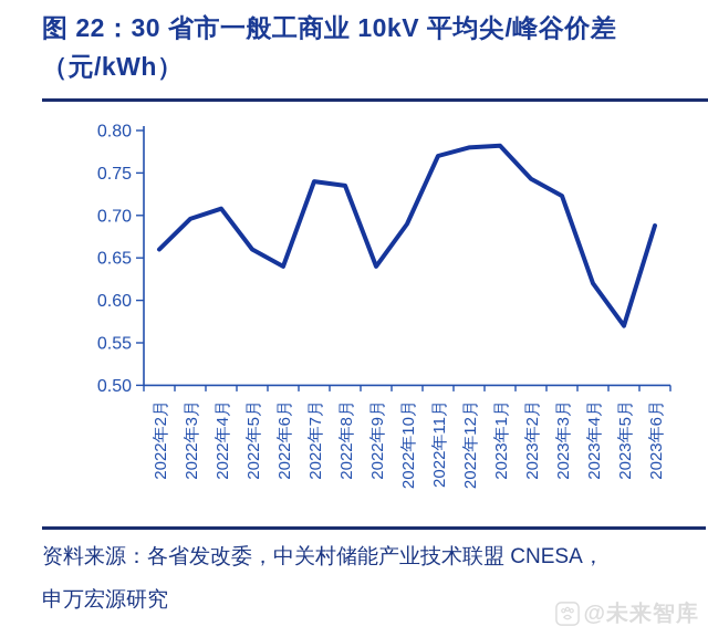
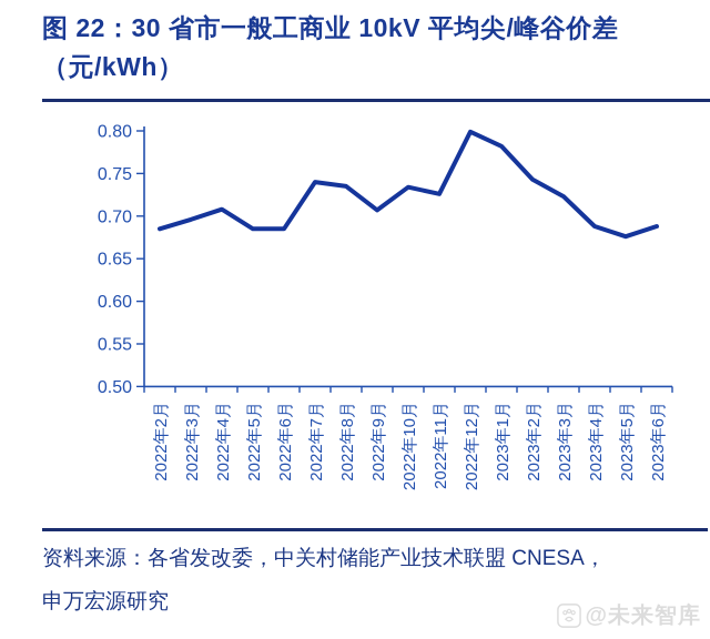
2022年2月: 0.66 -> 0.69
2022年5月: 0.66 -> 0.69
2022年6月: 0.64 -> 0.69
2022年9月: 0.64 -> 0.71
2022年10月: 0.69 -> 0.73
2022年11月: 0.77 -> 0.73
2022年12月: 0.78 -> 0.80
2023年4月: 0.62 -> 0.69
2023年5月: 0.57 -> 0.68
